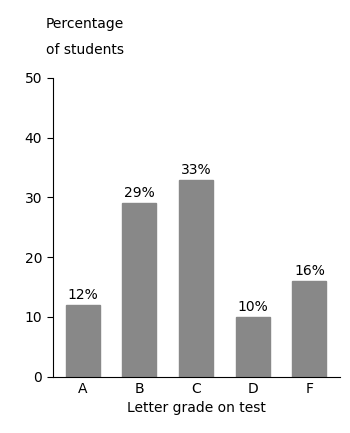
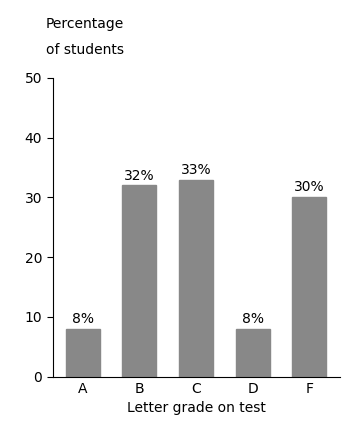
A: 12% -> 8%
B: 29% -> 32%
D: 10% -> 8%
F: 16% -> 30%
